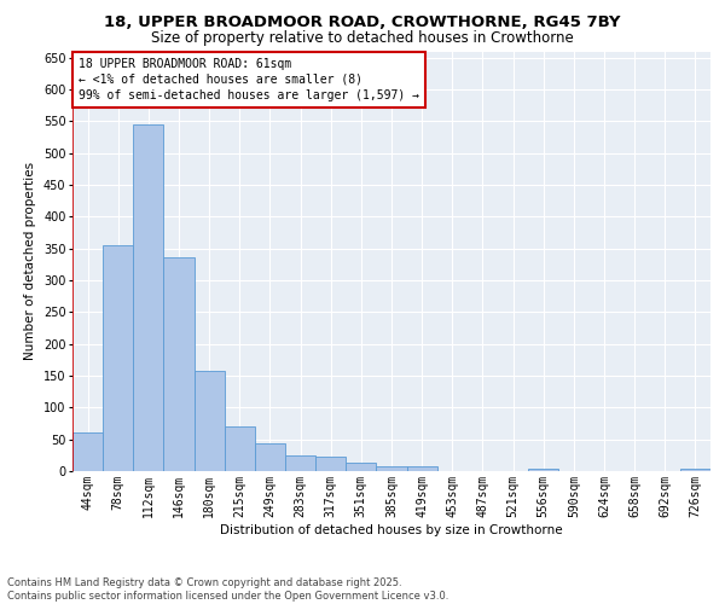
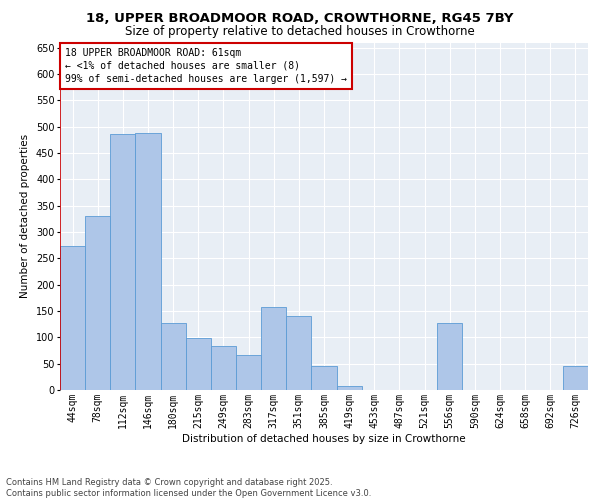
44sqm: 60 -> 274
78sqm: 355 -> 330
112sqm: 545 -> 486
146sqm: 337 -> 488
180sqm: 157 -> 128
215sqm: 70 -> 98
249sqm: 43 -> 84
283sqm: 25 -> 66
317sqm: 22 -> 158
351sqm: 14 -> 140
385sqm: 7 -> 46
556sqm: 4 -> 128
726sqm: 3 -> 46
